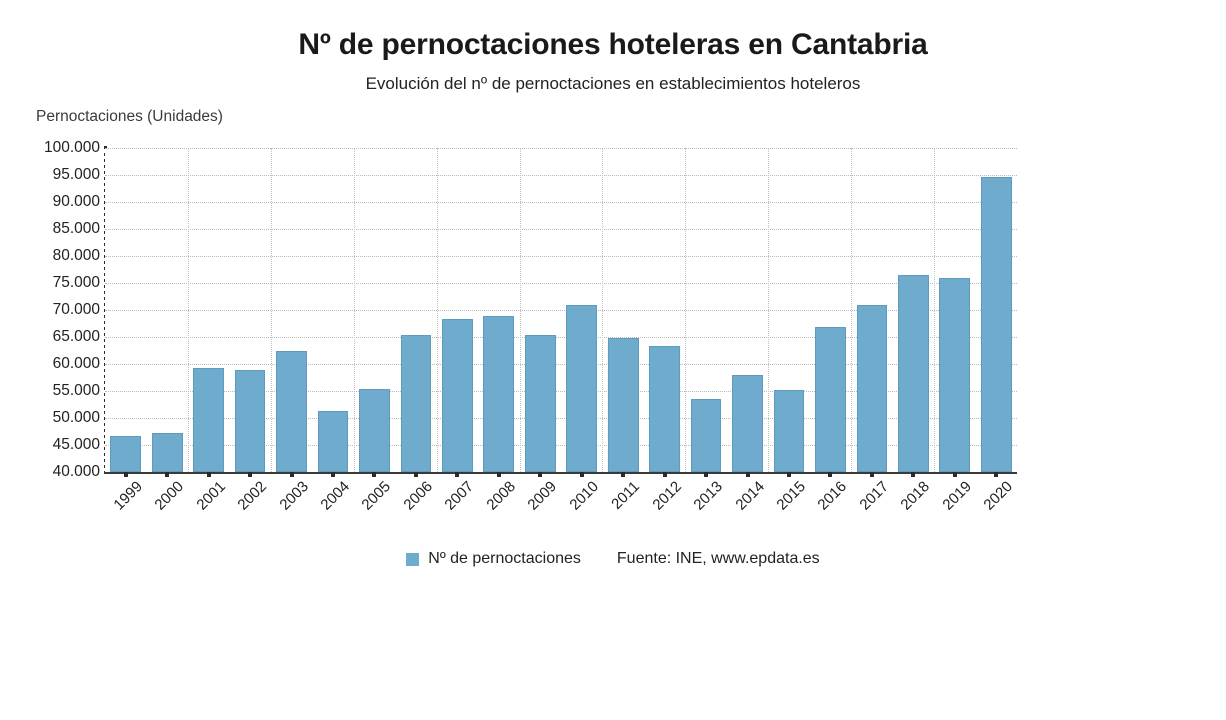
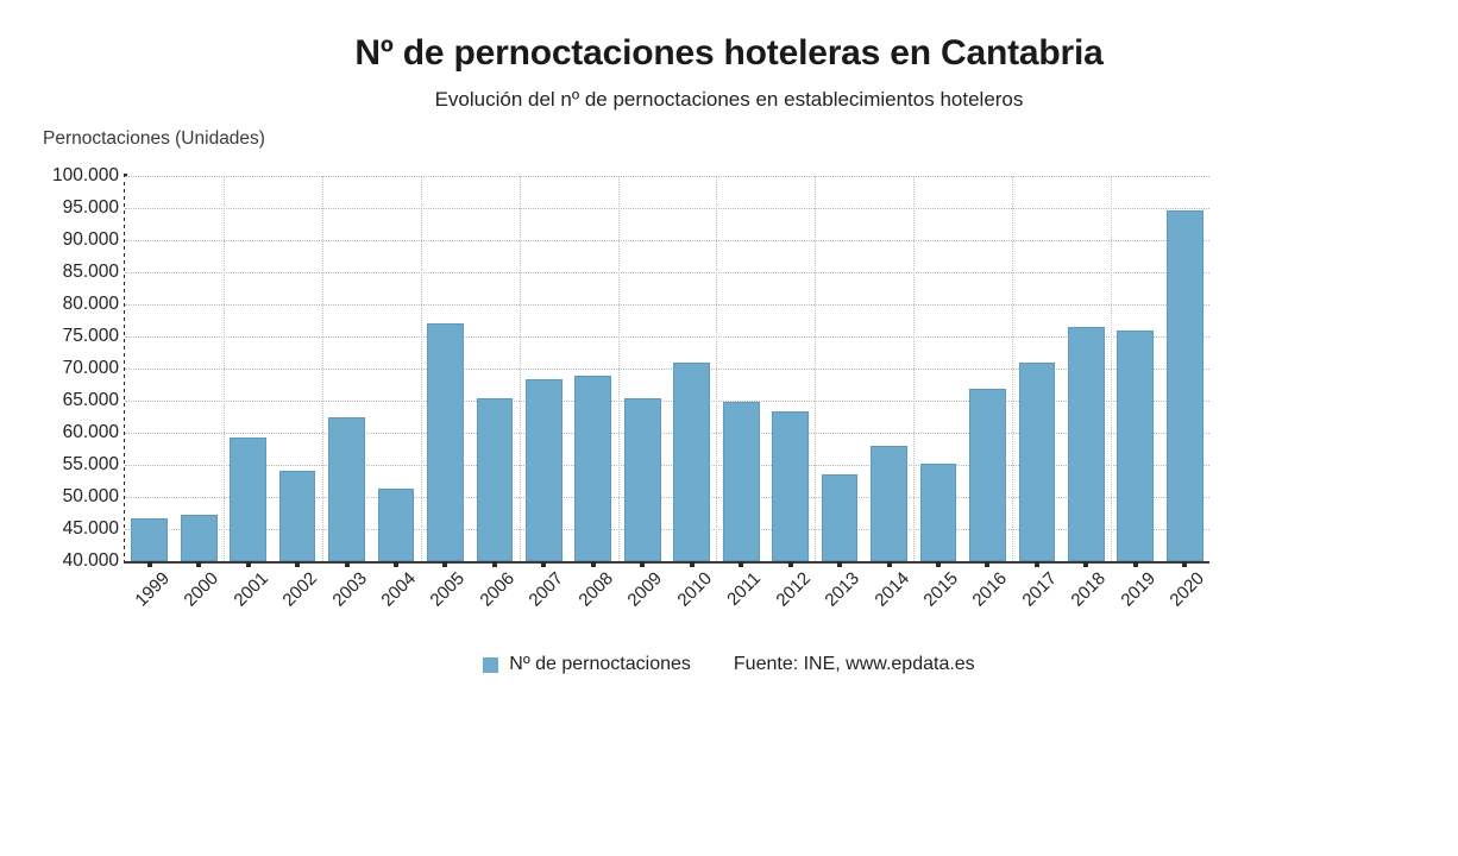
2002: 59000 -> 54000
2005: 55000 -> 77000
